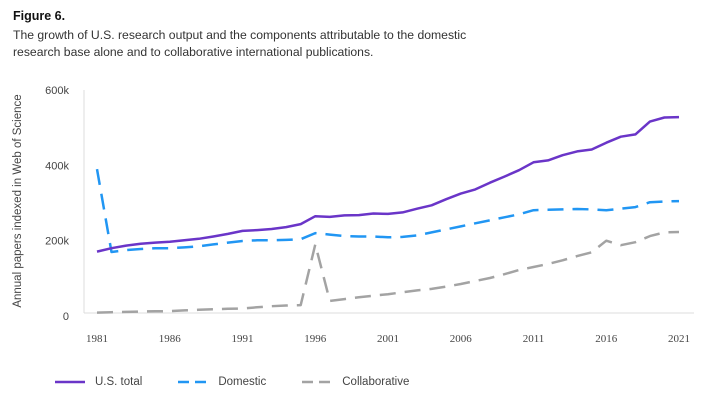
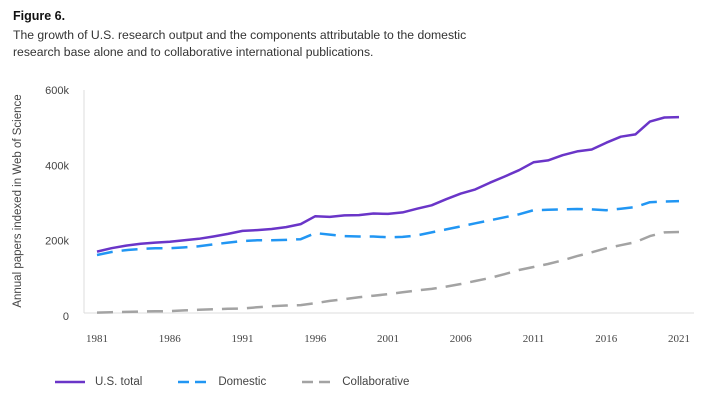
Domestic/1981: 390k -> 160k
Collaborative/1996: 190k -> 30k
Collaborative/2016: 200k -> 180k
